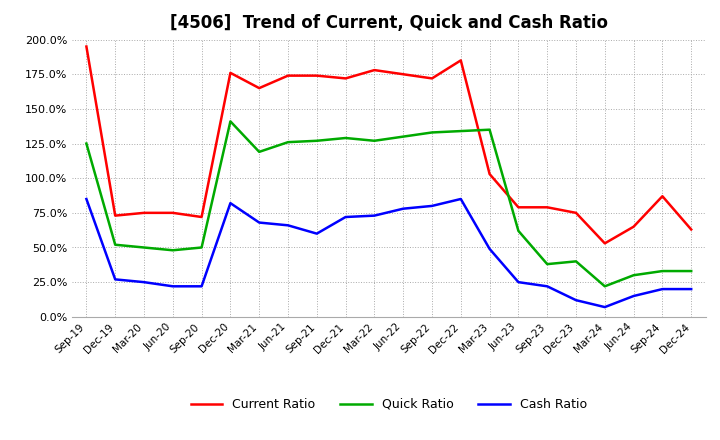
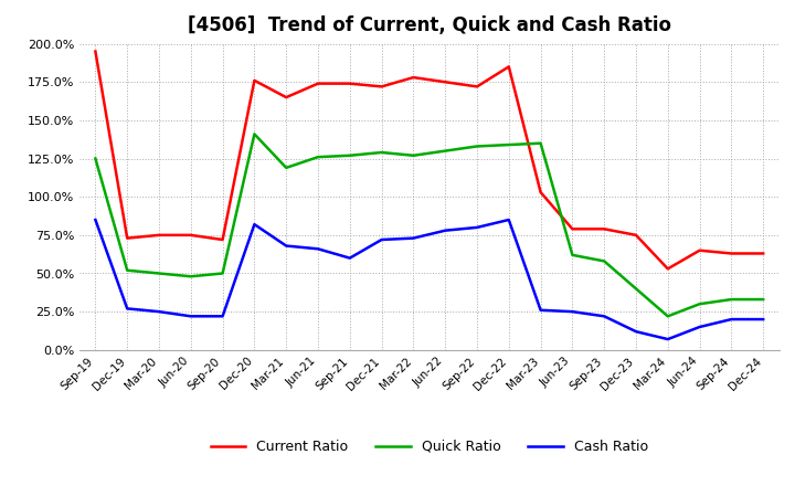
Cash Ratio/Mar-23: 49% -> 26%
Quick Ratio/Sep-23: 38% -> 58%
Current Ratio/Sep-24: 87% -> 63%
